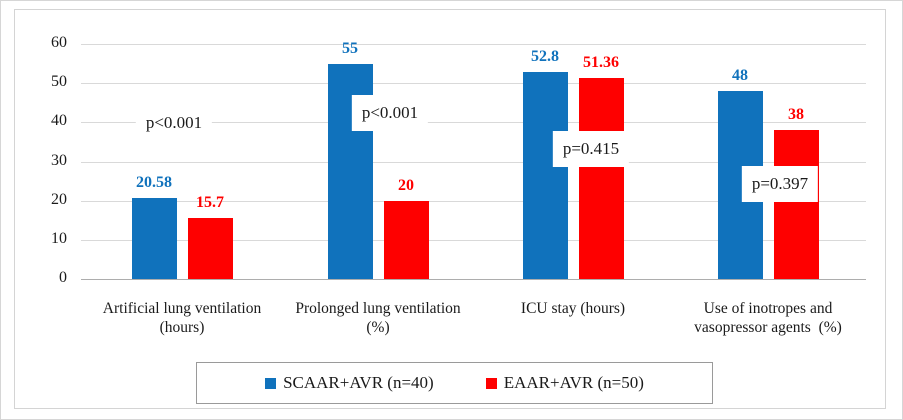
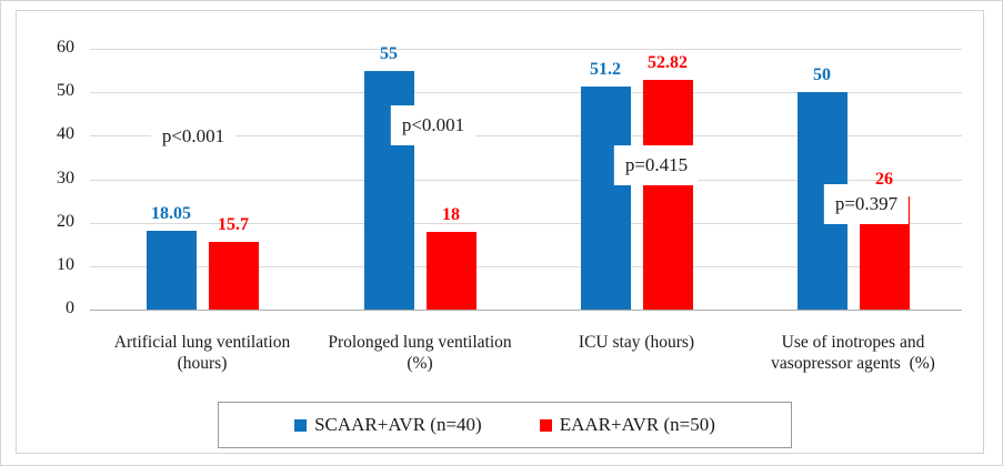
SCAAR+AVR (n=40)/Artificial lung ventilation (hours): 20.58 -> 18.05
EAAR+AVR (n=50)/Prolonged lung ventilation (%): 20 -> 18
SCAAR+AVR (n=40)/ICU stay (hours): 52.8 -> 51.2
EAAR+AVR (n=50)/ICU stay (hours): 51.36 -> 52.82
SCAAR+AVR (n=40)/Use of inotropes and vasopressor agents (%): 48 -> 50
EAAR+AVR (n=50)/Use of inotropes and vasopressor agents (%): 38 -> 26
